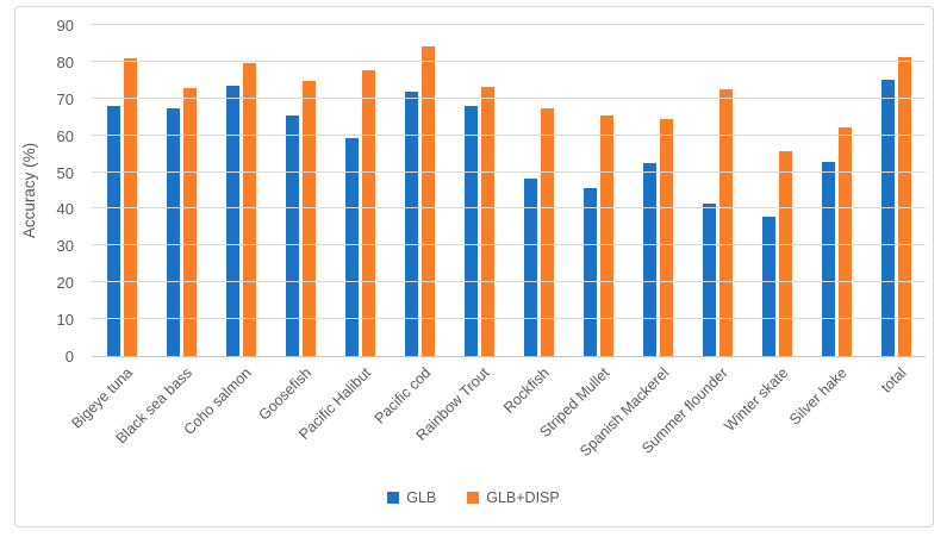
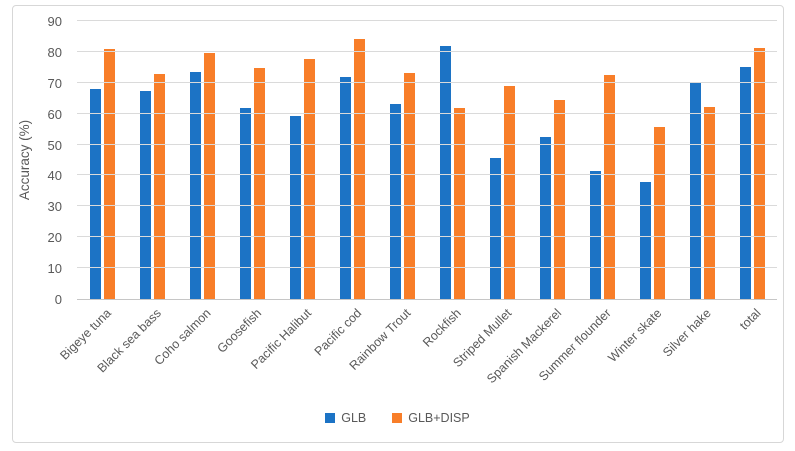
GLB/Goosefish: 66 -> 62
GLB/Rainbow Trout: 68 -> 63
GLB/Rockfish: 48 -> 82
GLB+DISP/Rockfish: 68 -> 62
GLB+DISP/Striped Mullet: 66 -> 69
GLB/Silver hake: 53 -> 70
